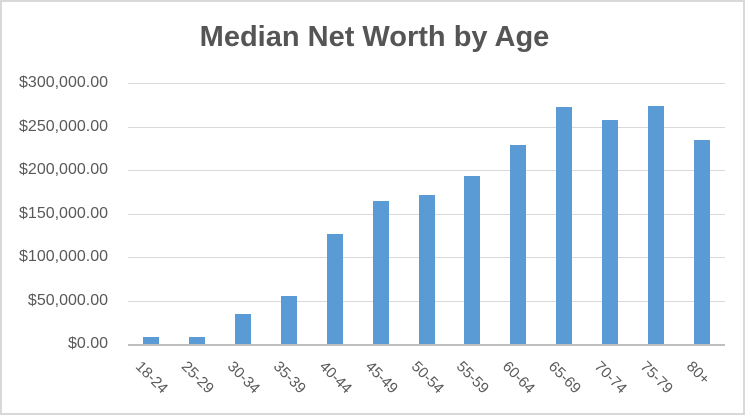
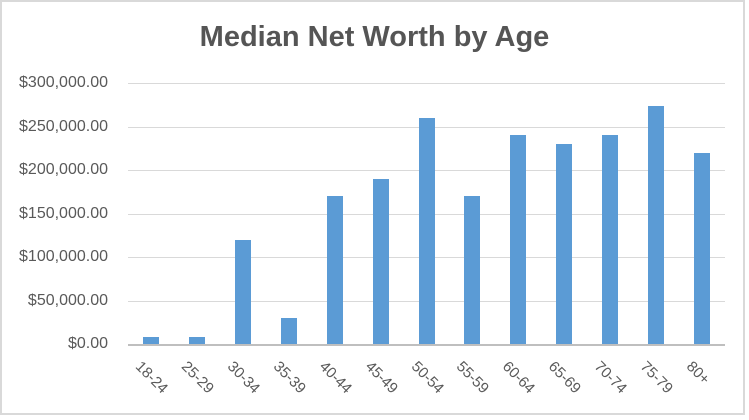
30-34: $40000 -> $120000
35-39: $60000 -> $30000
40-44: $130000 -> $170000
45-49: $160000 -> $190000
50-54: $170000 -> $260000
55-59: $190000 -> $170000
60-64: $230000 -> $240000
65-69: $270000 -> $230000
70-74: $260000 -> $240000
80+: $240000 -> $220000
